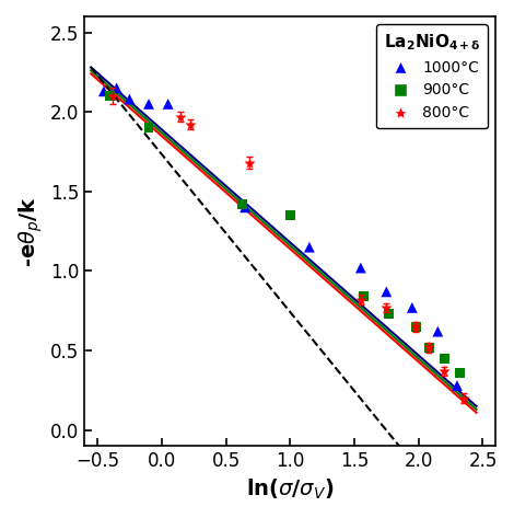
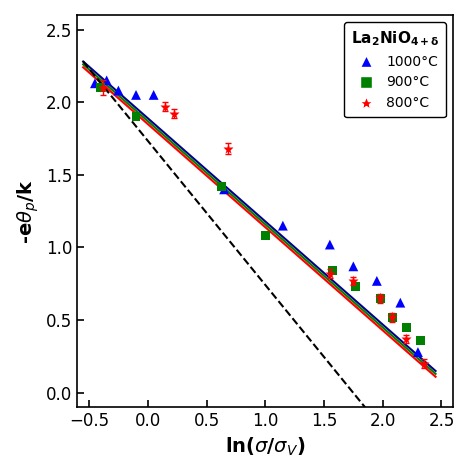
900°C/1.0: 1.35 -> 1.08
